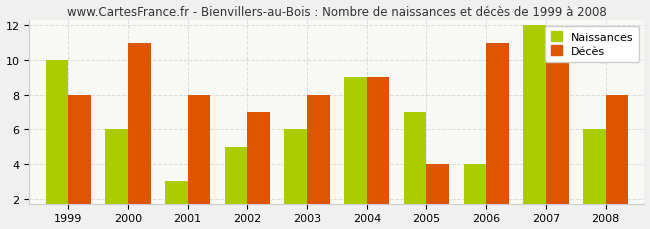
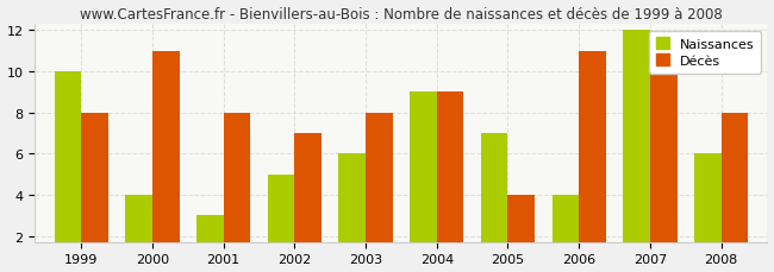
Naissances/2000: 6 -> 4
